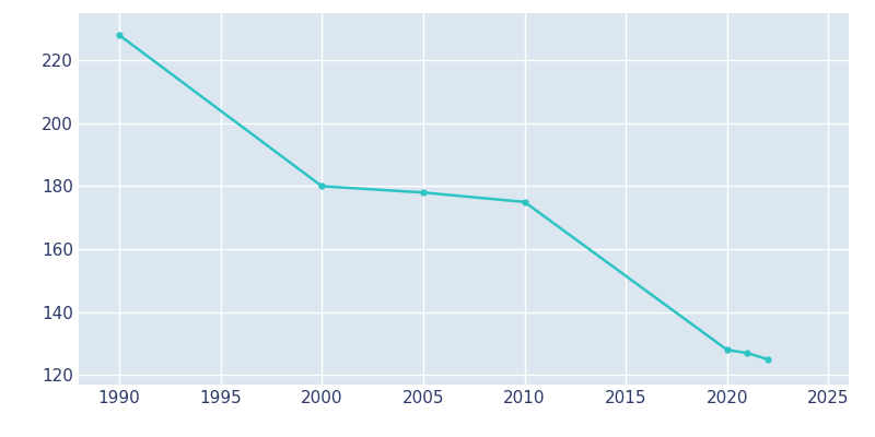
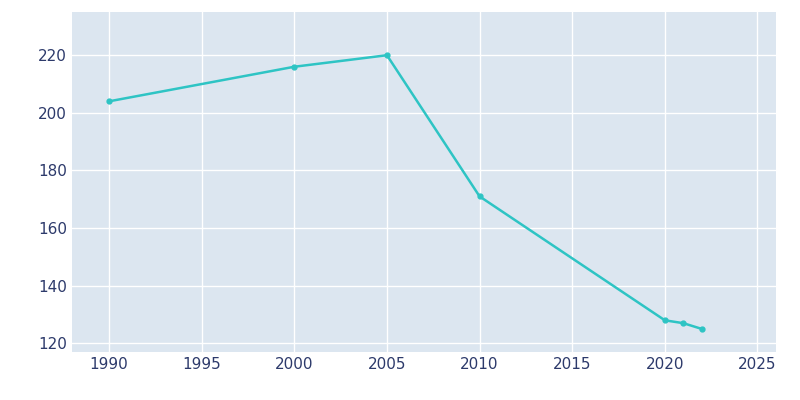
1990: 228 -> 204
2000: 180 -> 216
2005: 178 -> 220
2010: 175 -> 171
